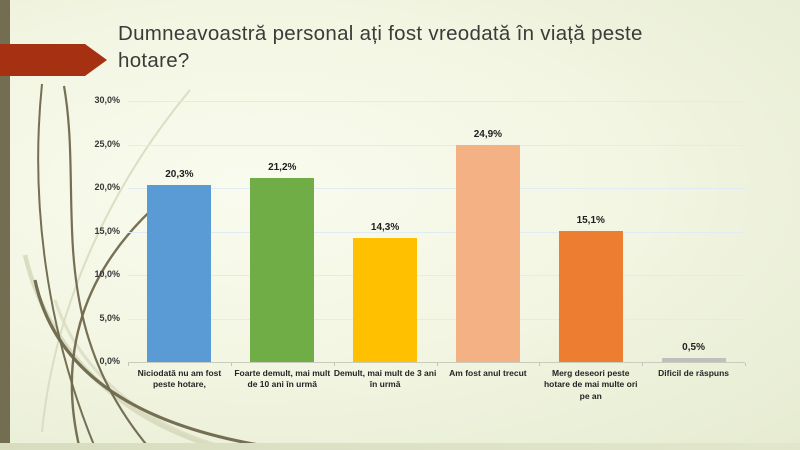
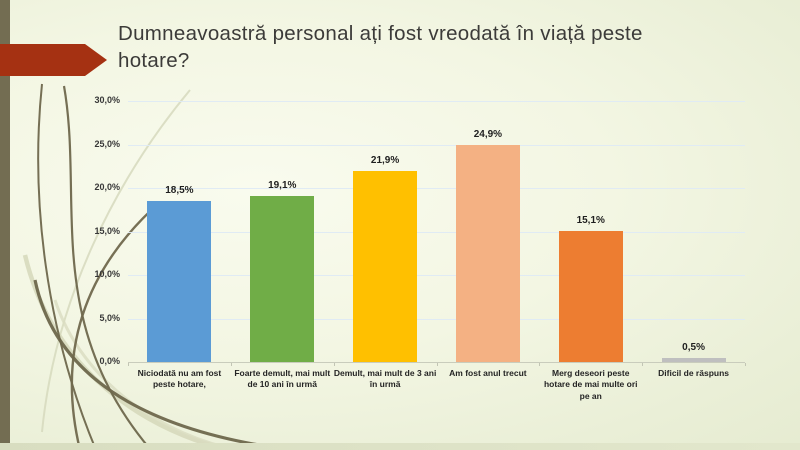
Niciodată nu am fost peste hotare,: 20,3% -> 18,5%
Foarte demult, mai mult de 10 ani în urmă: 21,2% -> 19,1%
Demult, mai mult de 3 ani în urmă: 14,3% -> 21,9%
